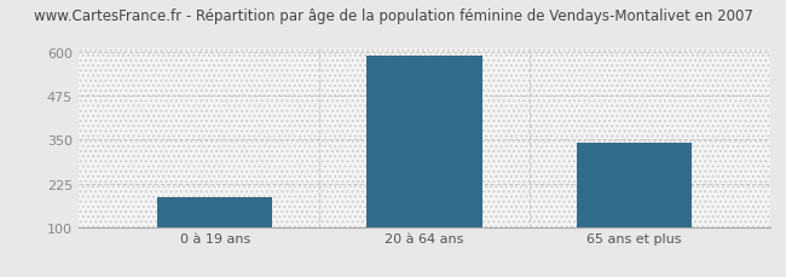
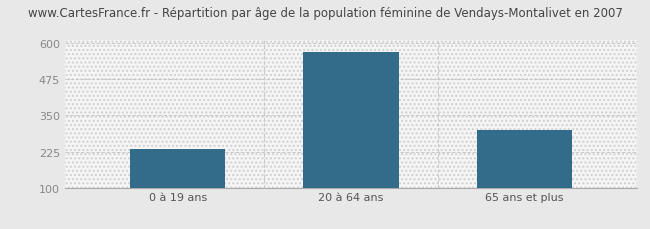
0 à 19 ans: 185 -> 235
20 à 64 ans: 590 -> 570
65 ans et plus: 340 -> 300
